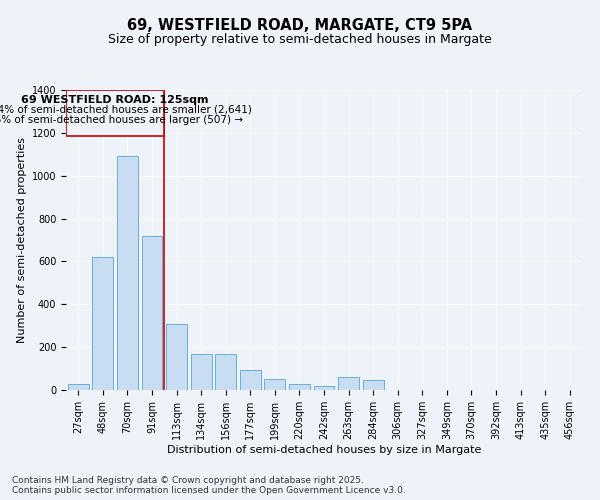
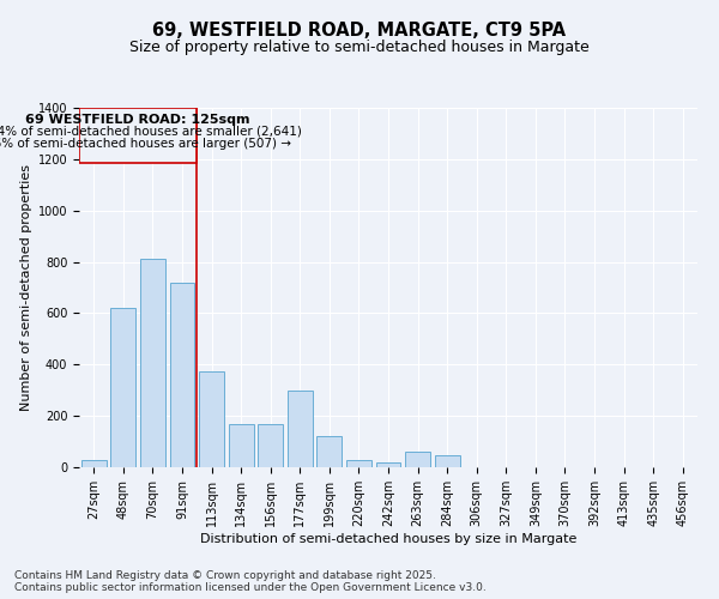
70sqm: 1090 -> 810
113sqm: 310 -> 375
177sqm: 95 -> 300
199sqm: 50 -> 120
